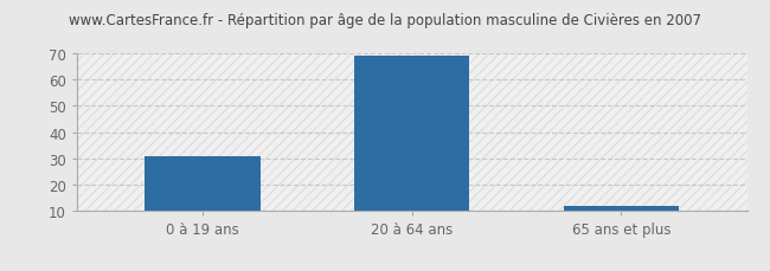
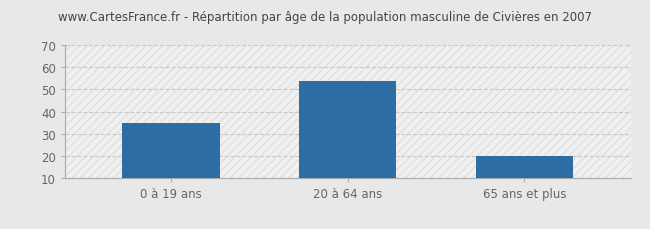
0 à 19 ans: 31 -> 35
20 à 64 ans: 69 -> 54
65 ans et plus: 12 -> 20
